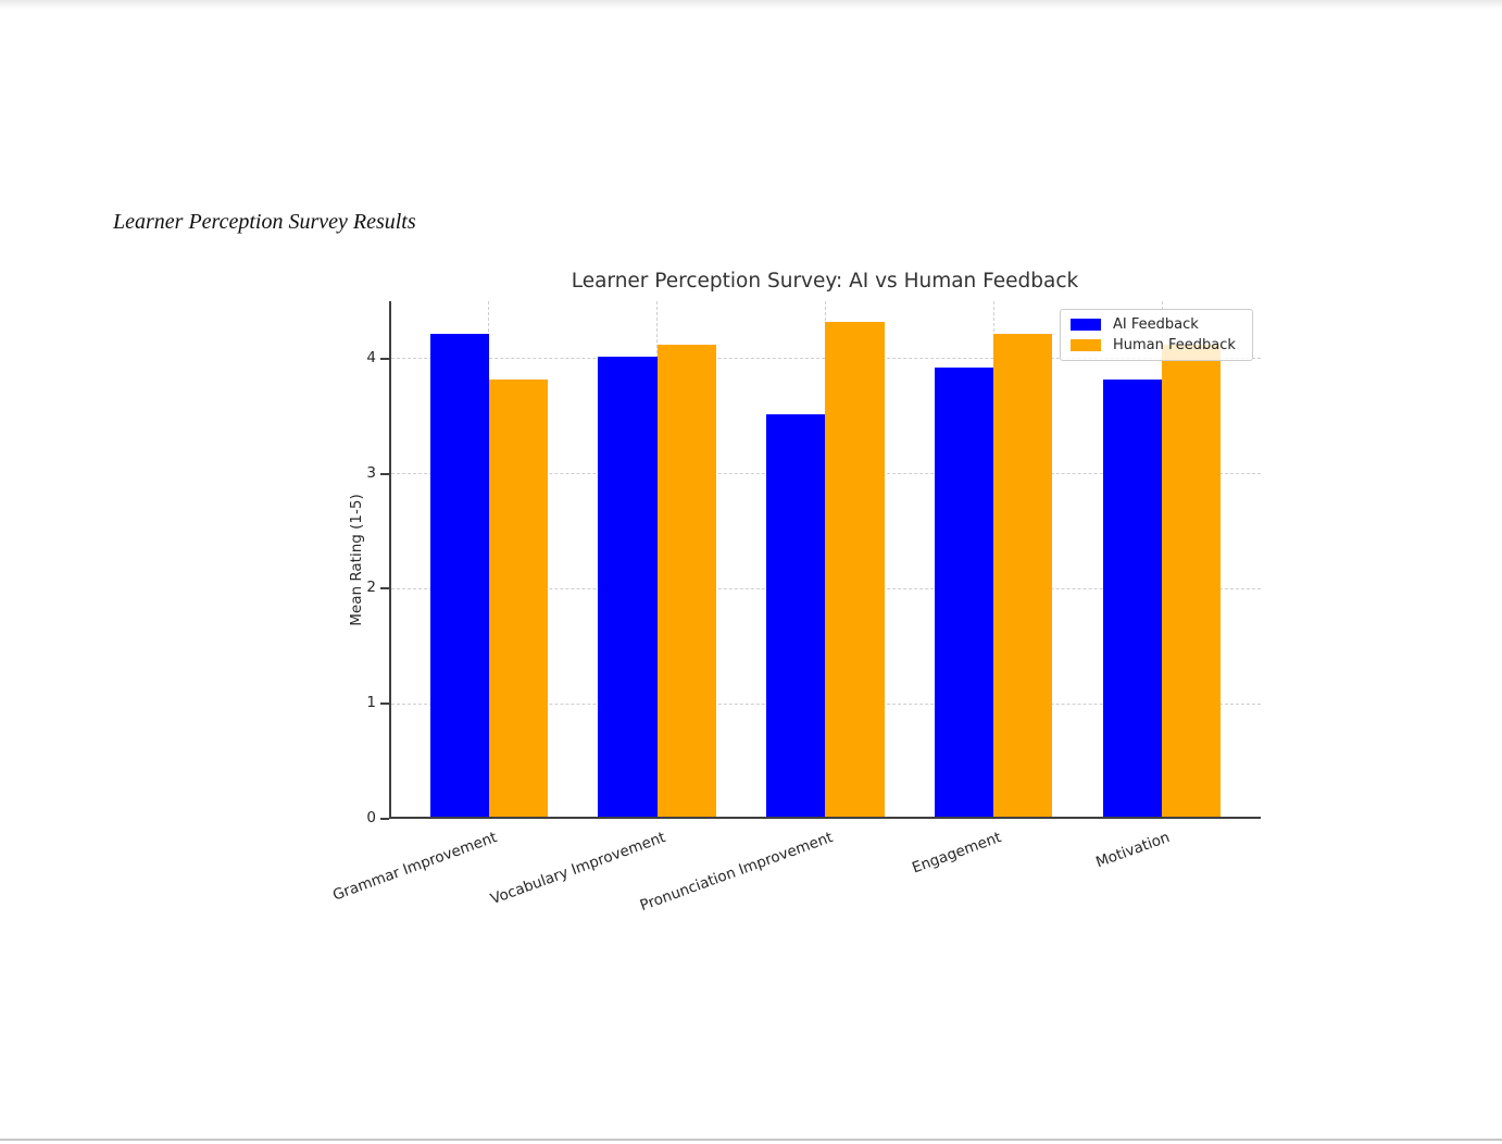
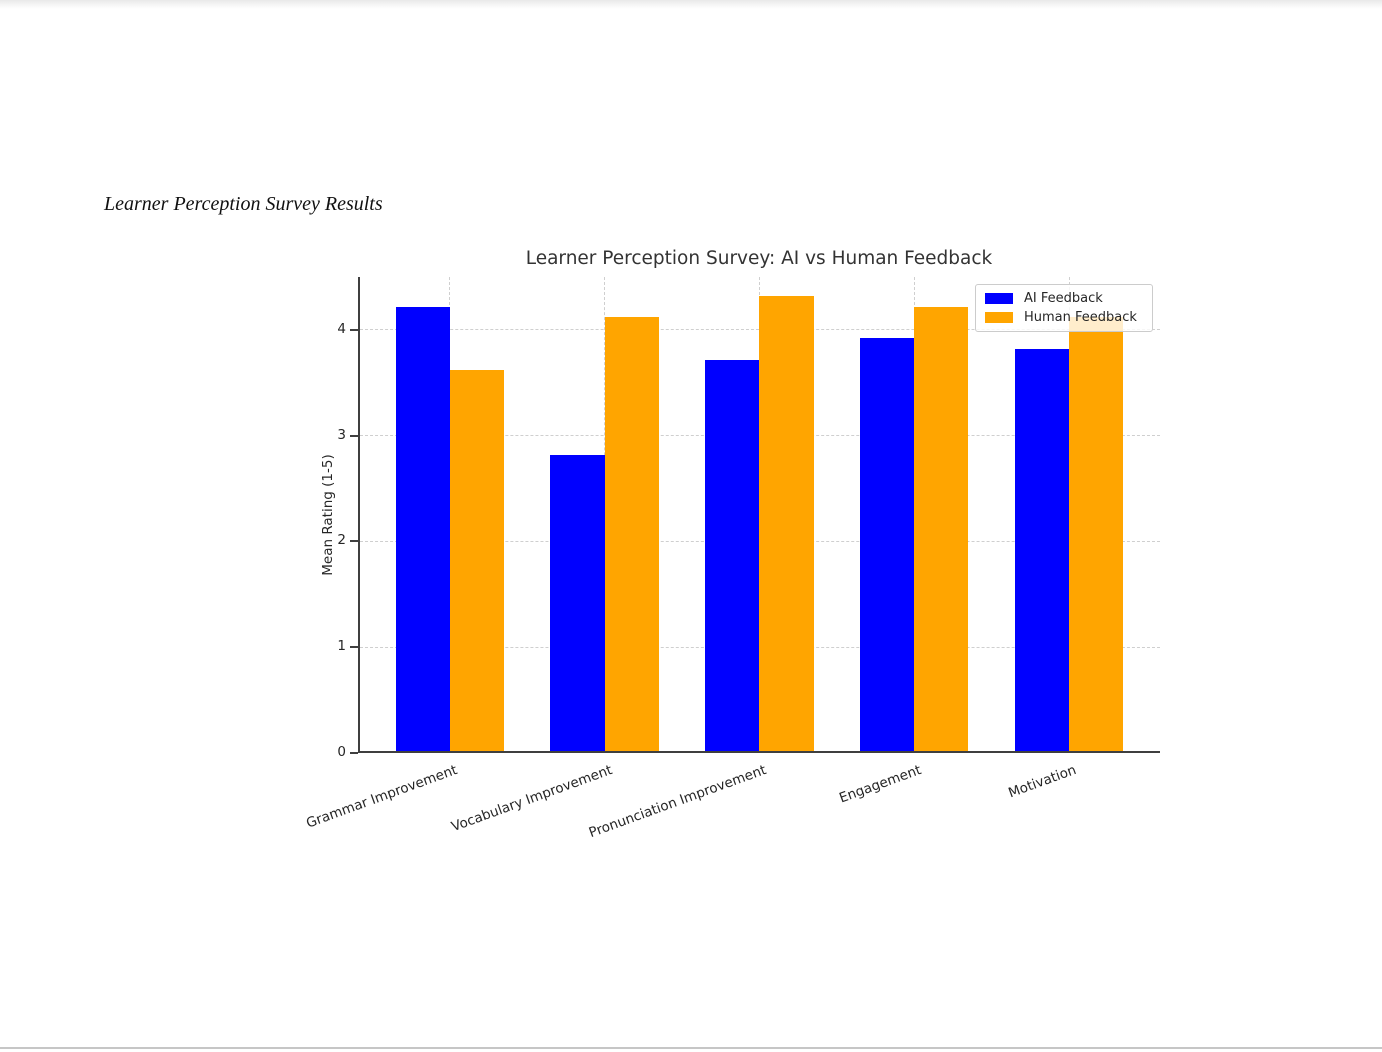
Human Feedback/Grammar Improvement: 3.8 -> 3.6
AI Feedback/Vocabulary Improvement: 4.0 -> 2.8
AI Feedback/Pronunciation Improvement: 3.5 -> 3.7
